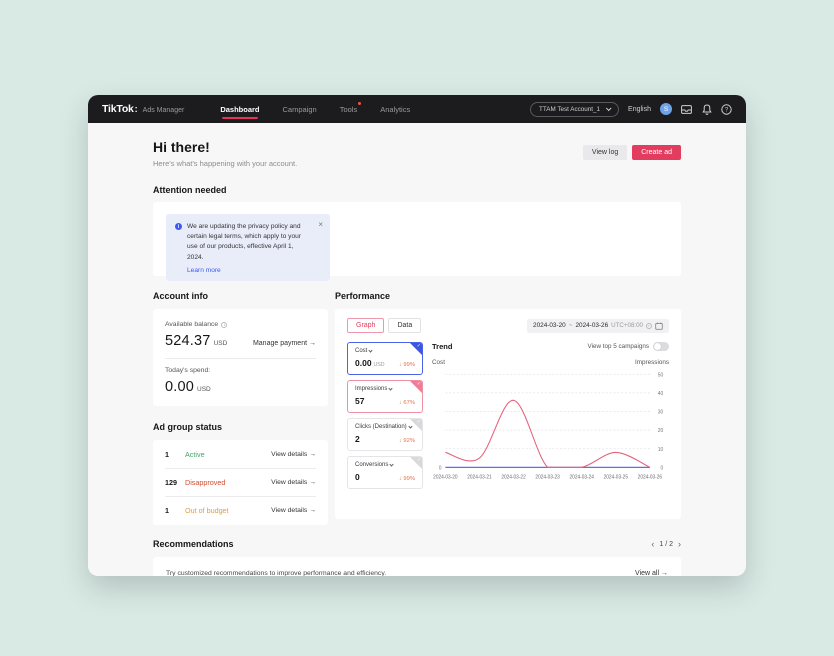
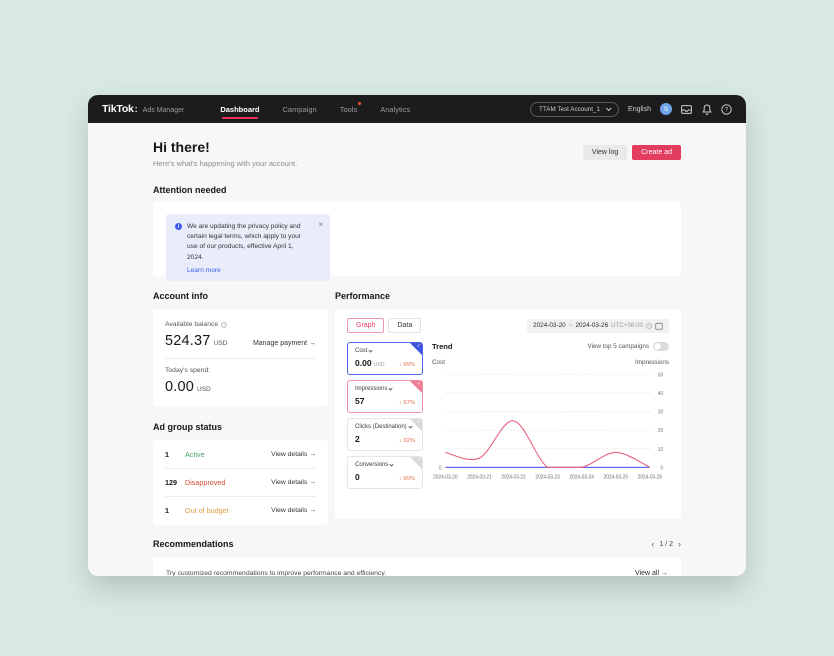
Impressions/2024-03-22: 36 -> 25
